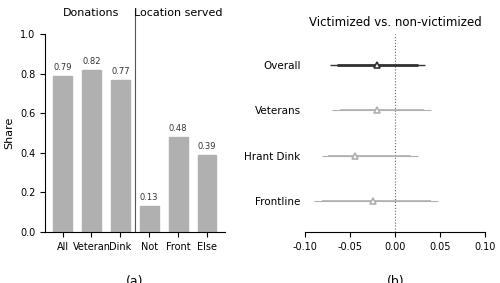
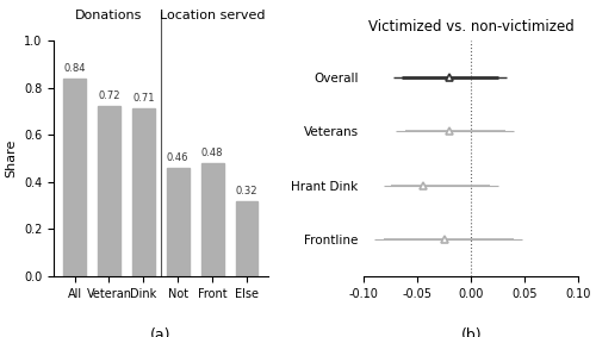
All: 0.79 -> 0.84
Veteran: 0.82 -> 0.72
Dink: 0.77 -> 0.71
Not: 0.13 -> 0.46
Else: 0.39 -> 0.32
